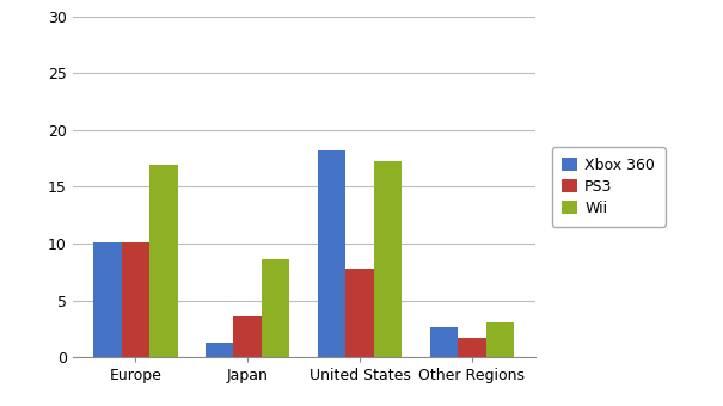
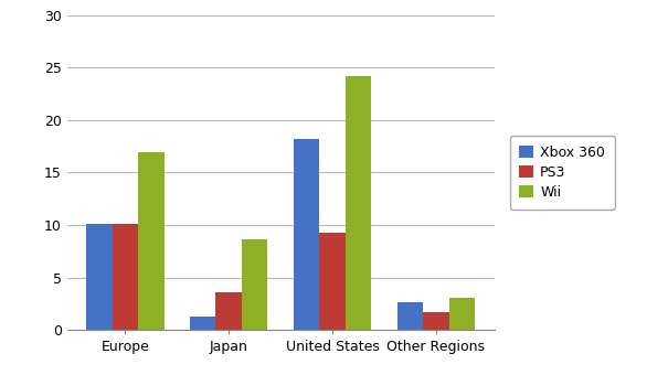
PS3/United States: 7.8 -> 9.3
Wii/United States: 17.2 -> 24.2
